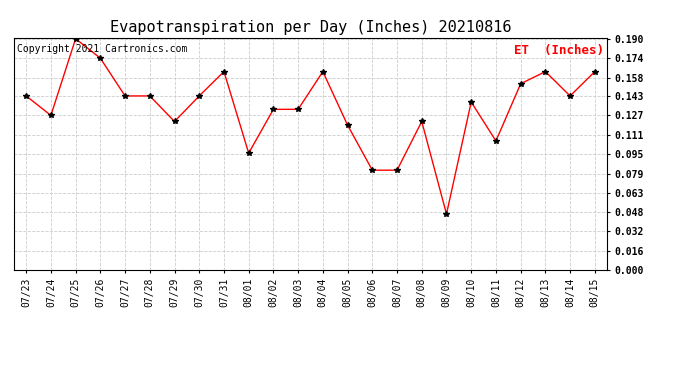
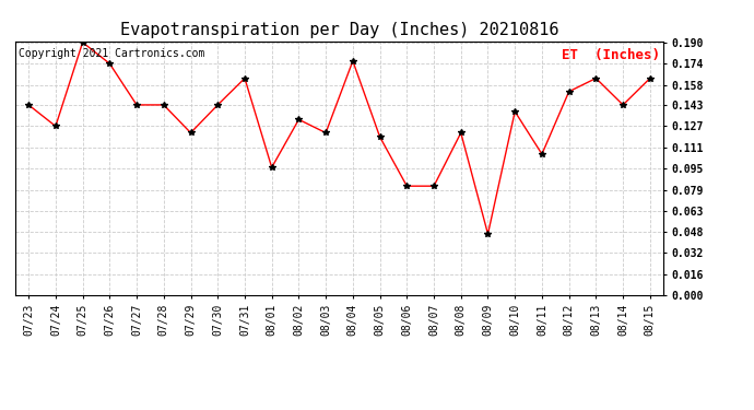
08/03: 0.132 -> 0.122
08/04: 0.163 -> 0.176
